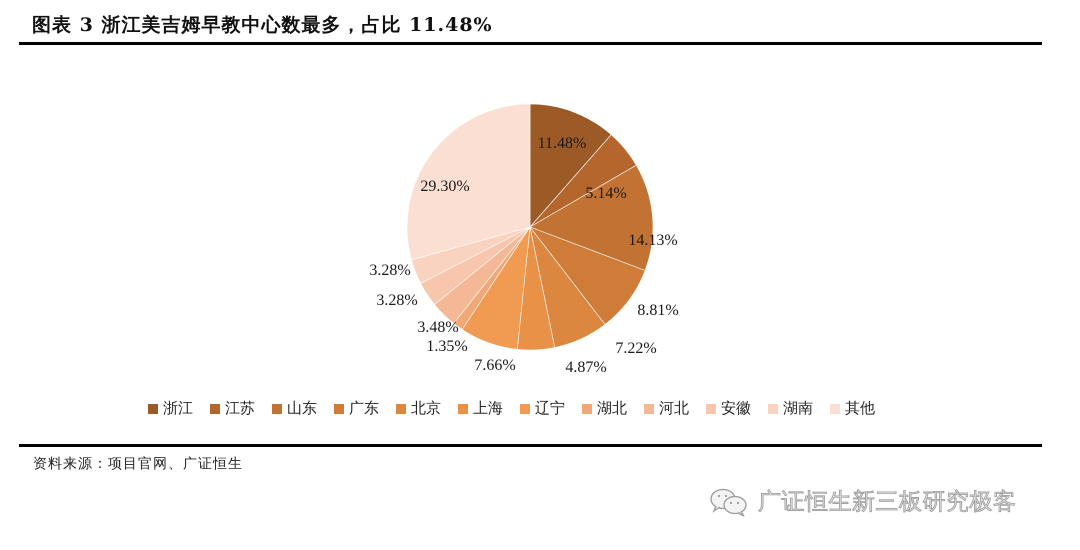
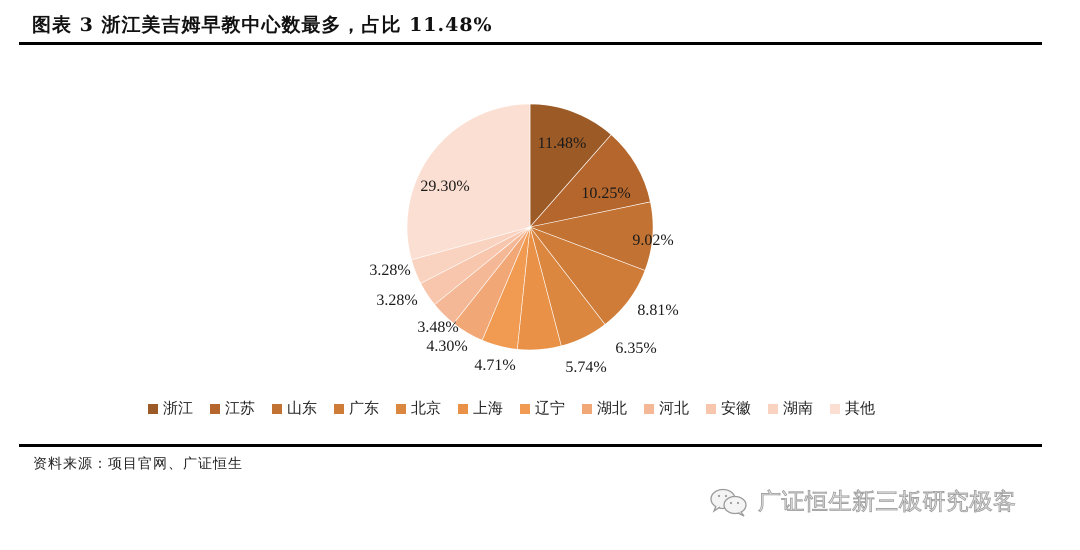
江苏: 5.14% -> 10.25%
山东: 14.13% -> 9.02%
北京: 7.22% -> 6.35%
上海: 4.87% -> 5.74%
辽宁: 7.66% -> 4.71%
湖北: 1.35% -> 4.30%
